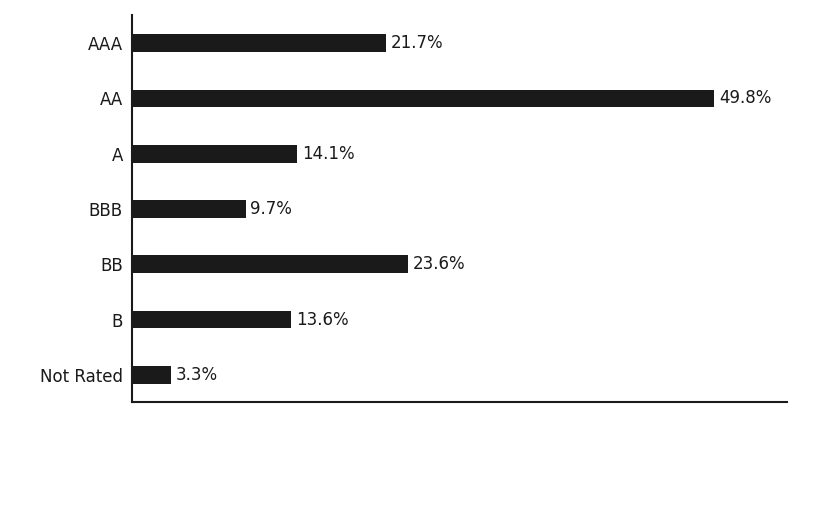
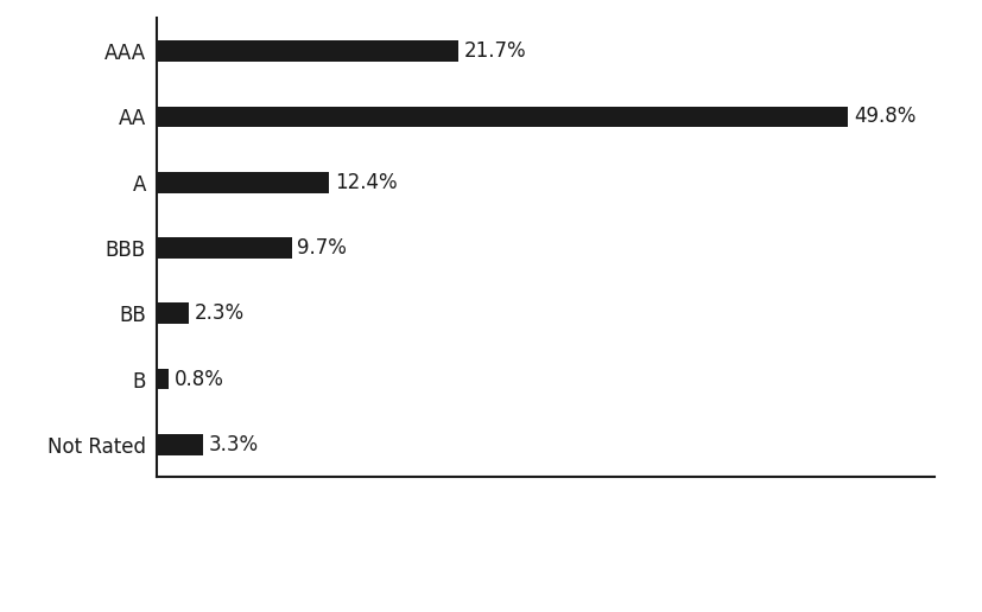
A: 14.1% -> 12.4%
BB: 23.6% -> 2.3%
B: 13.6% -> 0.8%
